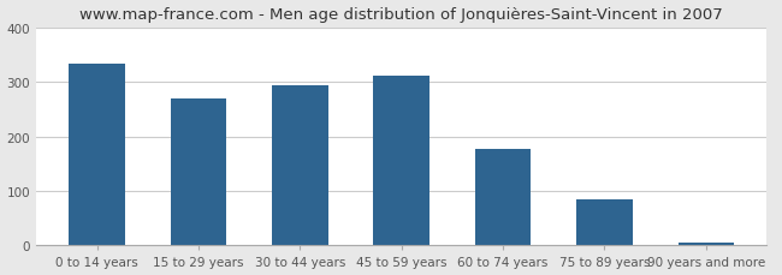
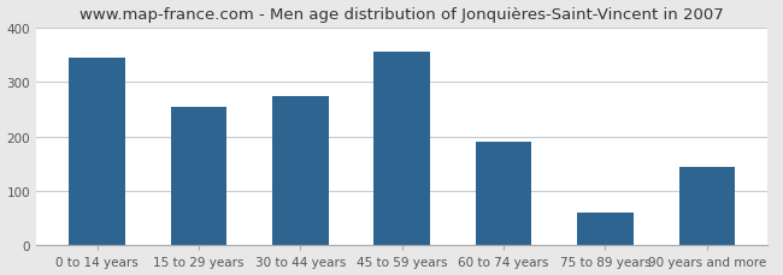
0 to 14 years: 333 -> 345
15 to 29 years: 270 -> 255
30 to 44 years: 295 -> 275
45 to 59 years: 312 -> 355
60 to 74 years: 177 -> 190
75 to 89 years: 84 -> 60
90 years and more: 5 -> 145
